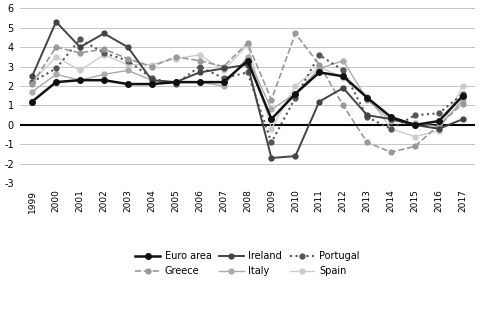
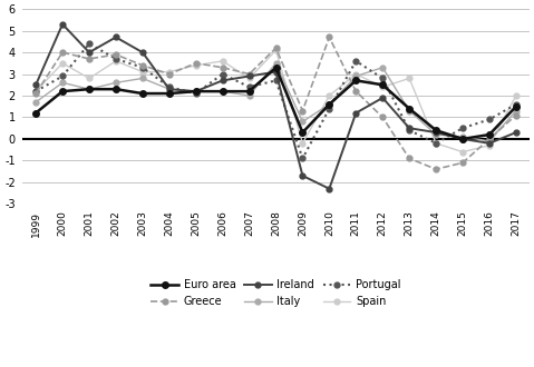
Ireland/2010: -1.6 -> -2.3
Greece/2011: 3.1 -> 2.2
Spain/2013: 1.5 -> 2.8
Portugal/2016: 0.6 -> 0.9
